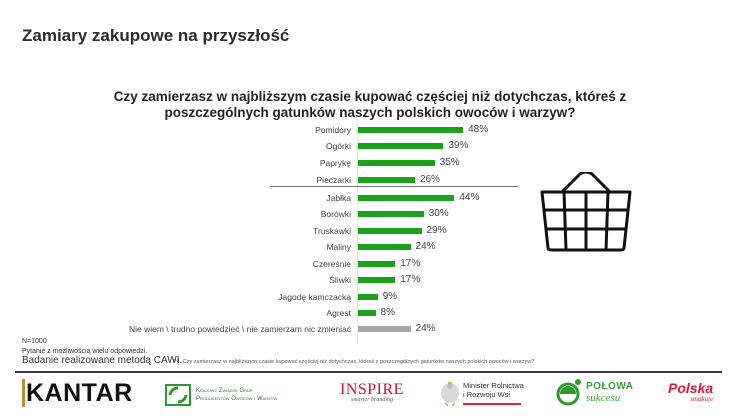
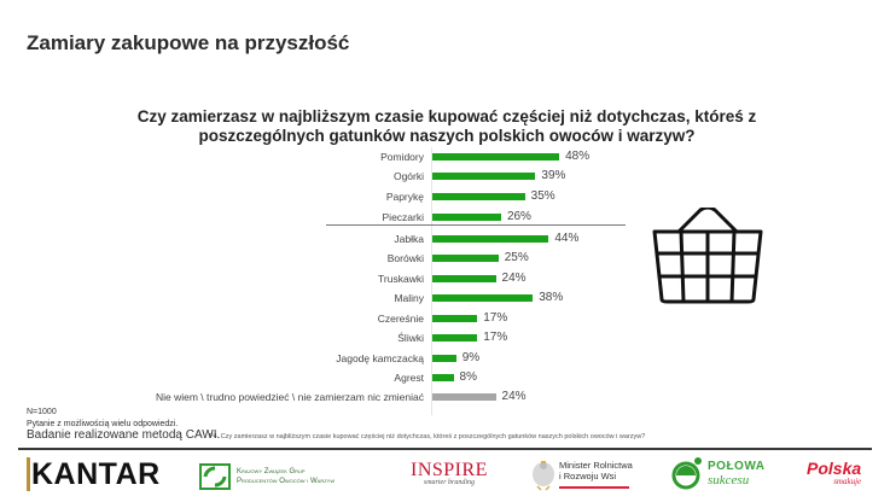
Borówki: 30% -> 25%
Truskawki: 29% -> 24%
Maliny: 24% -> 38%
